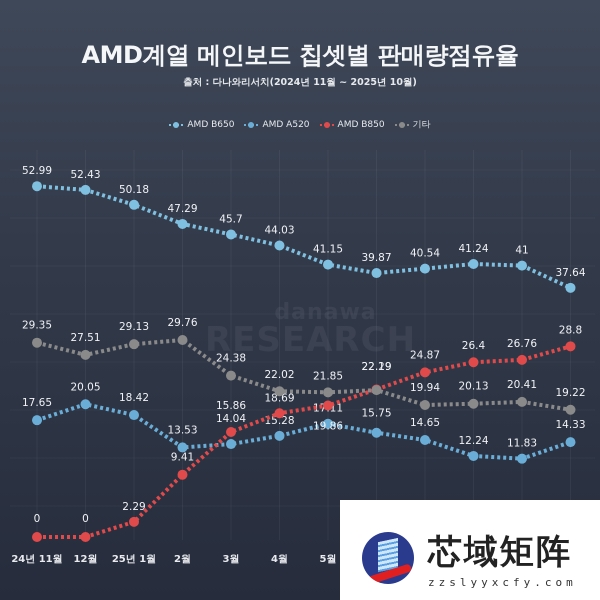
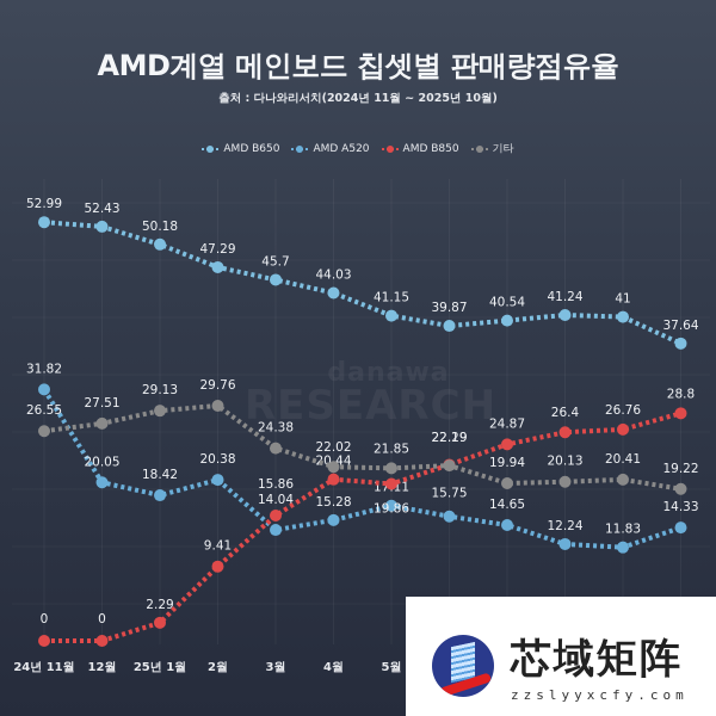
AMD A520/24년 11월: 17.65 -> 31.82
기타/24년 11월: 29.35 -> 26.55
AMD A520/2월: 13.53 -> 20.38
AMD B850/4월: 18.69 -> 20.44
